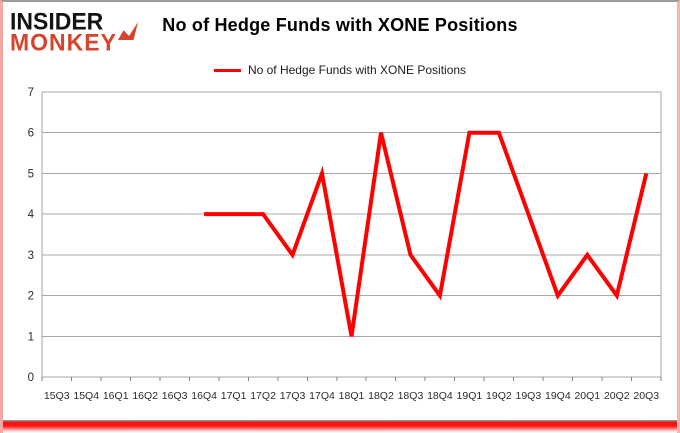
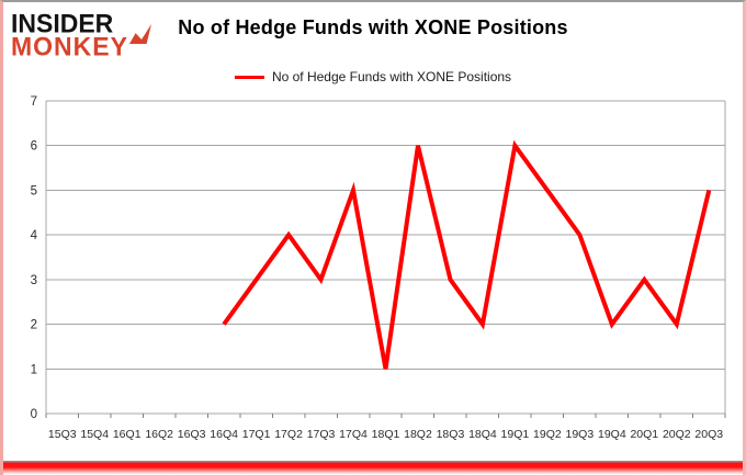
16Q4: 4 -> 2
17Q1: 4 -> 3
19Q2: 6 -> 5
